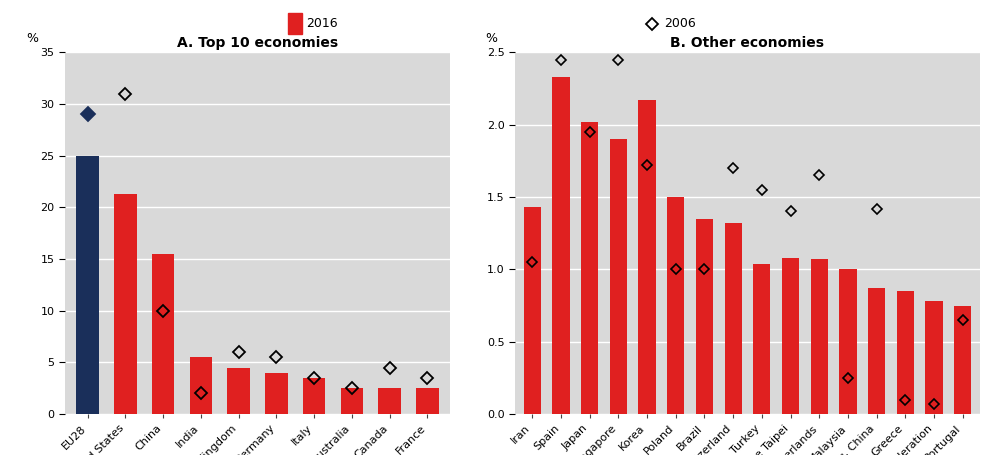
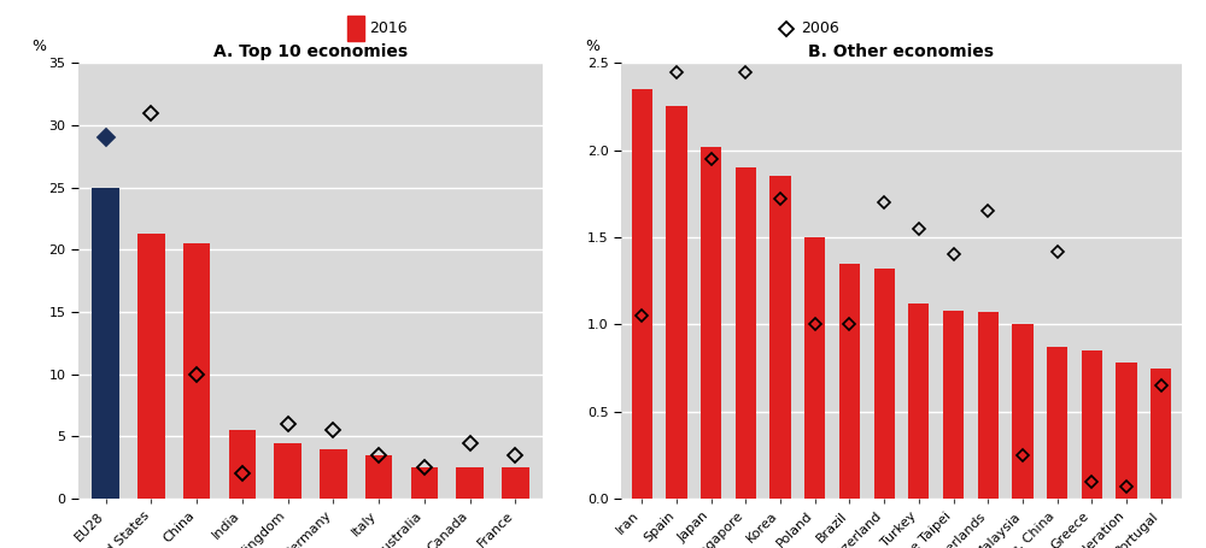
A. Top 10 economies/China: 15.5 -> 20.5
B. Other economies/Iran: 1.43 -> 2.35
B. Other economies/Spain: 2.33 -> 2.25
B. Other economies/Korea: 2.17 -> 1.85
B. Other economies/Turkey: 1.04 -> 1.12
